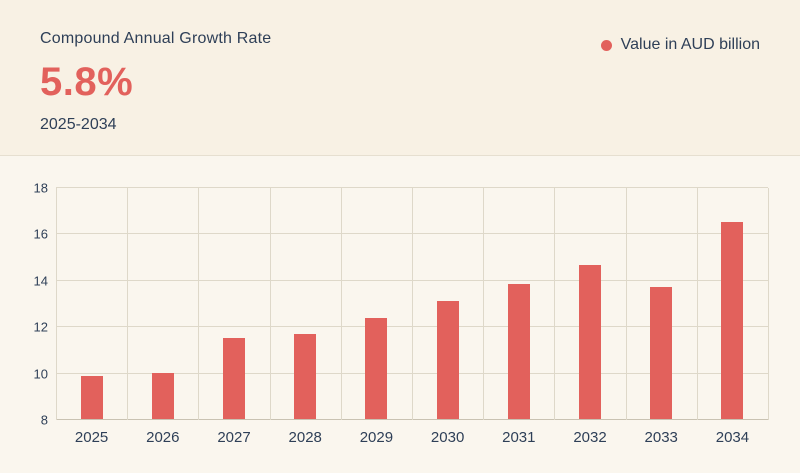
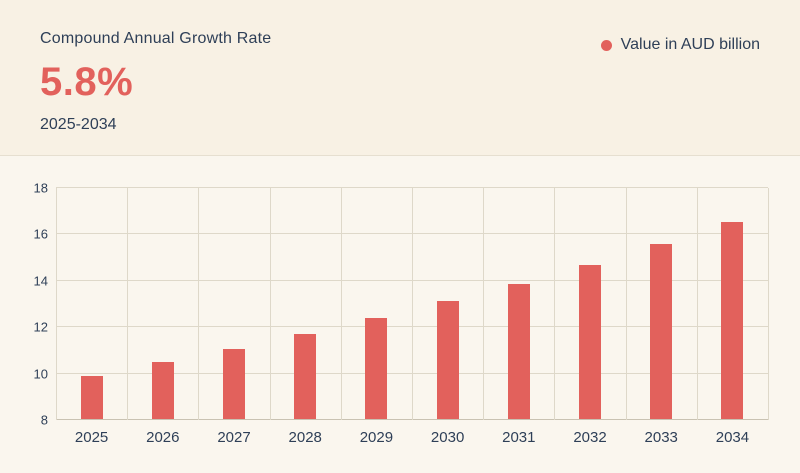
2026: 10.0 -> 10.4
2027: 11.5 -> 11.0
2033: 13.7 -> 15.6
